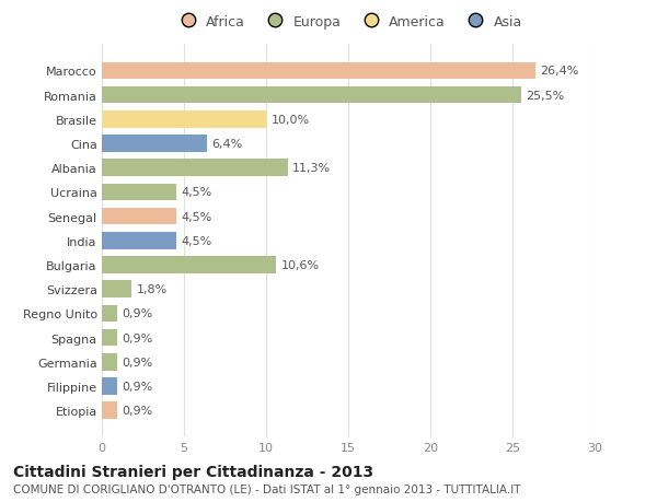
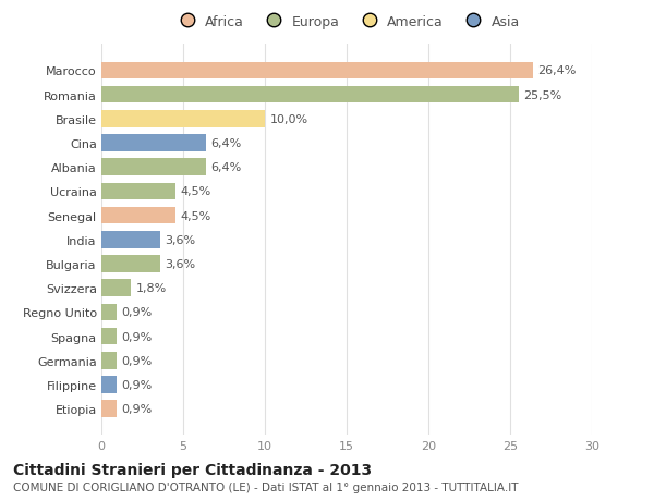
Albania: 11,3% -> 6,4%
India: 4,5% -> 3,6%
Bulgaria: 10,6% -> 3,6%
